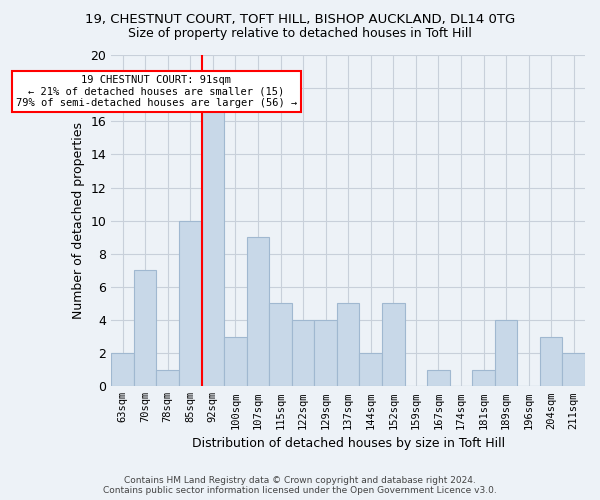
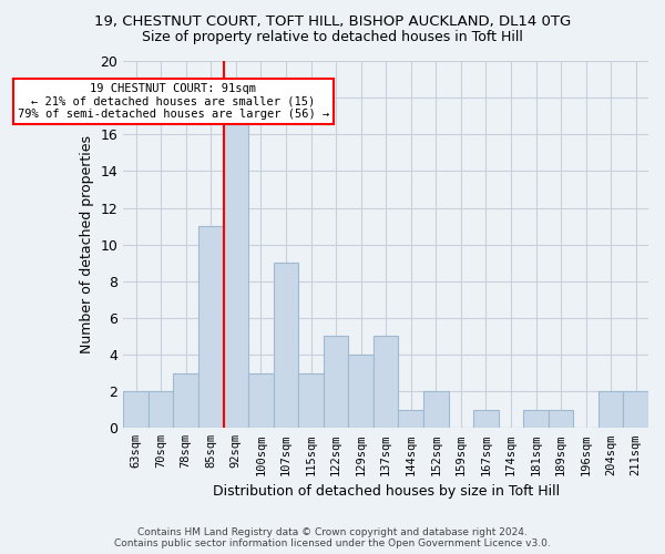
70sqm: 7 -> 2
78sqm: 1 -> 3
85sqm: 10 -> 11
115sqm: 5 -> 3
122sqm: 4 -> 5
144sqm: 2 -> 1
152sqm: 5 -> 2
189sqm: 4 -> 1
204sqm: 3 -> 2
